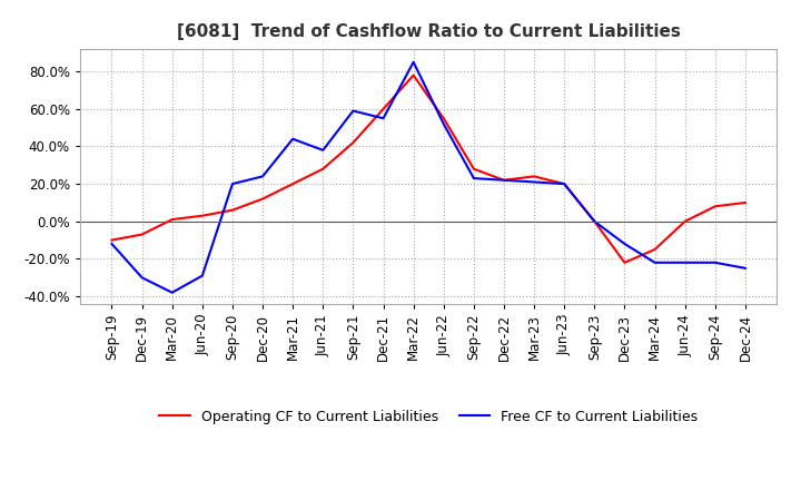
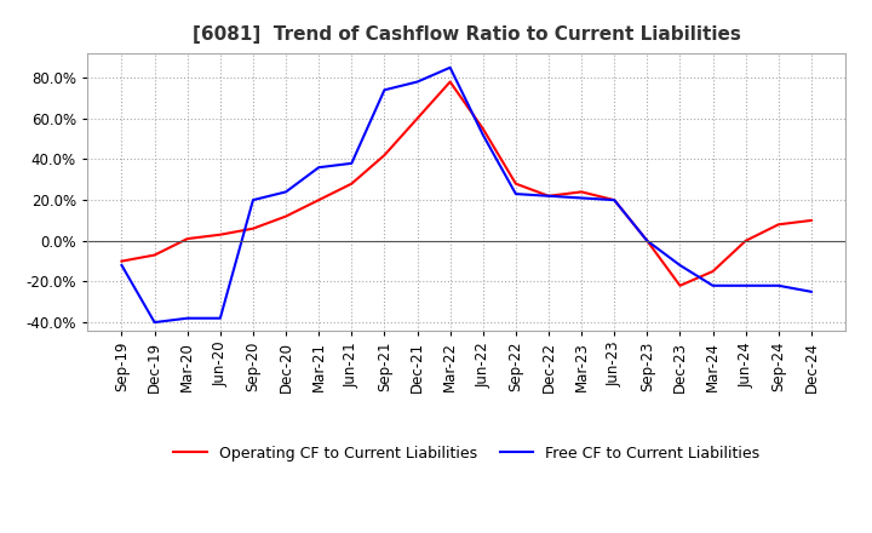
Free CF to Current Liabilities/Dec-19: -30% -> -40%
Free CF to Current Liabilities/Jun-20: -29% -> -38%
Free CF to Current Liabilities/Mar-21: 44% -> 36%
Free CF to Current Liabilities/Sep-21: 59% -> 74%
Free CF to Current Liabilities/Dec-21: 55% -> 78%
